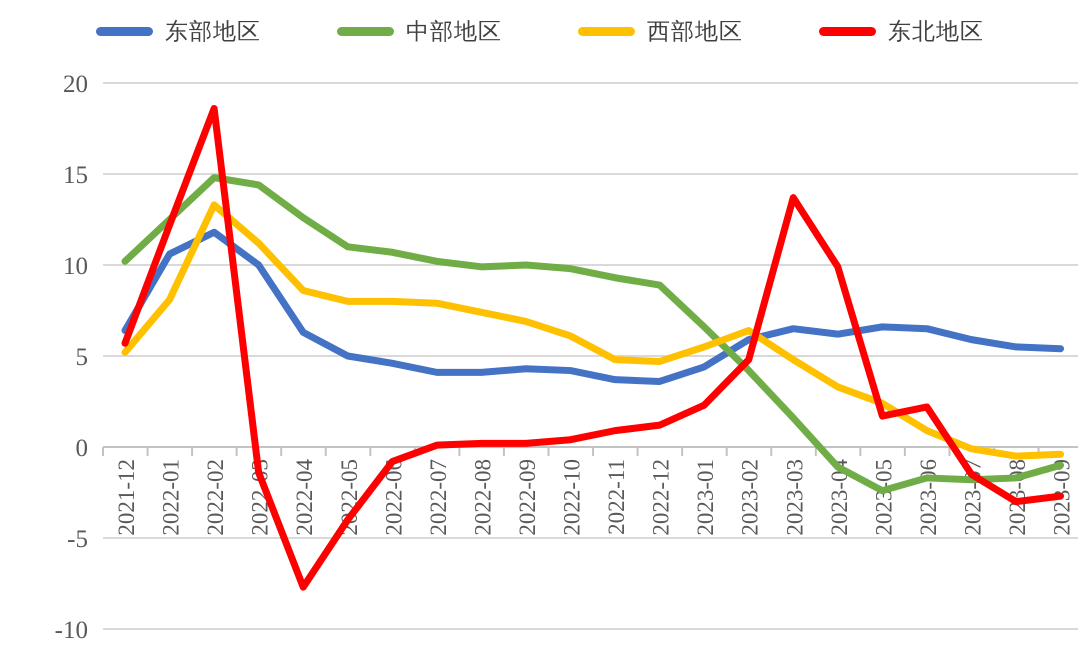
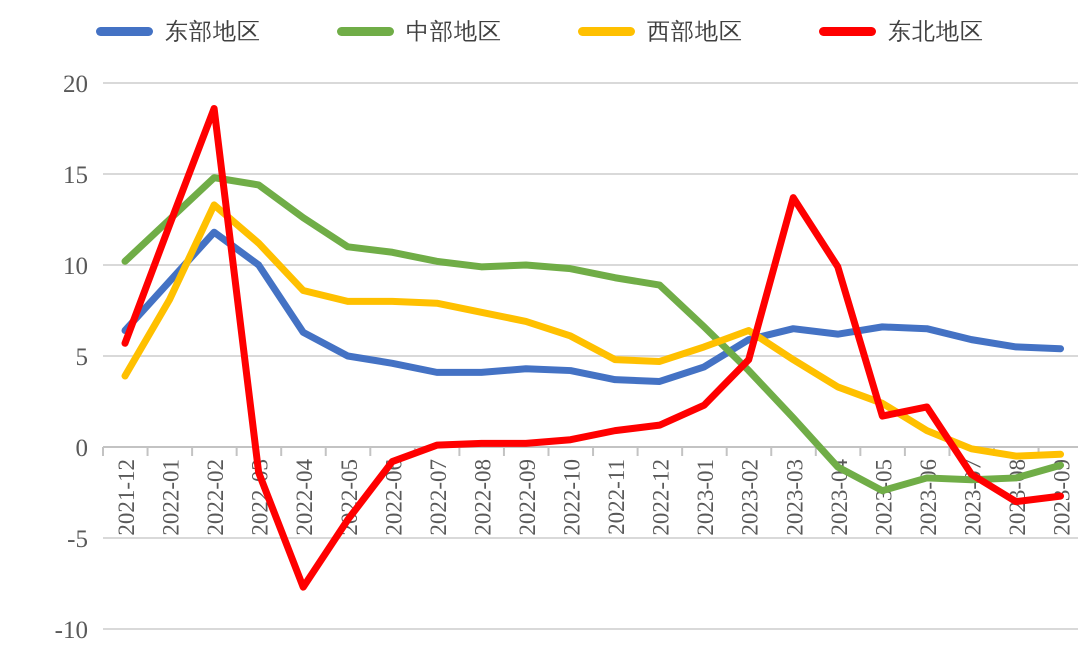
西部地区/2021-12: 5.2 -> 3.9
东部地区/2022-01: 10.6 -> 9.1
